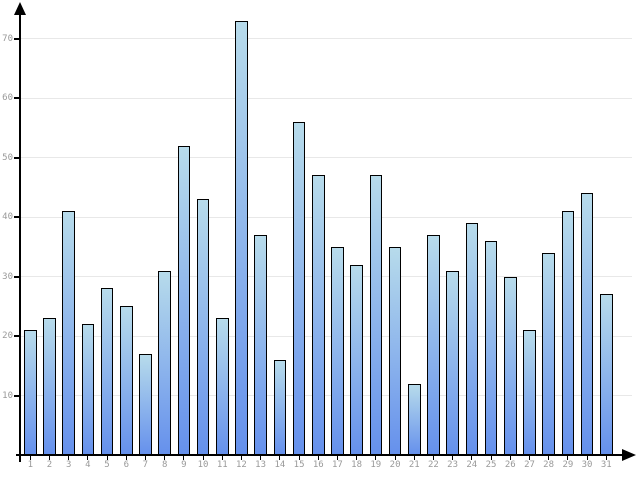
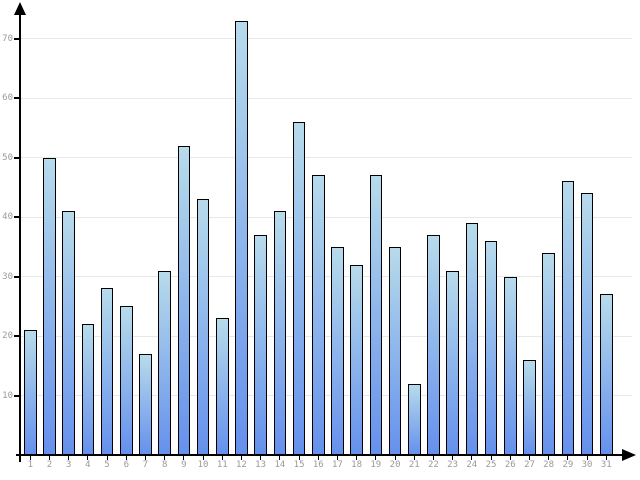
2: 23 -> 50
14: 16 -> 41
27: 21 -> 16
29: 41 -> 46
